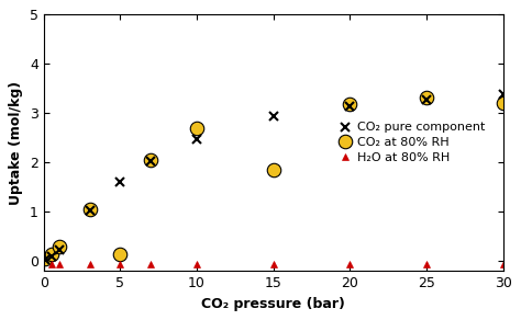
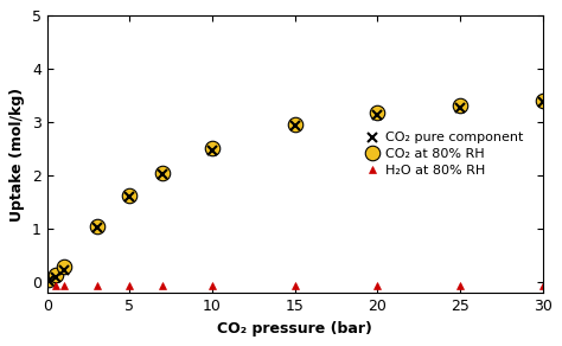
CO₂ at 80% RH/5: 0.15 -> 1.63
CO₂ at 80% RH/10: 2.70 -> 2.52
CO₂ at 80% RH/15: 1.85 -> 2.97
CO₂ at 80% RH/30: 3.20 -> 3.40
